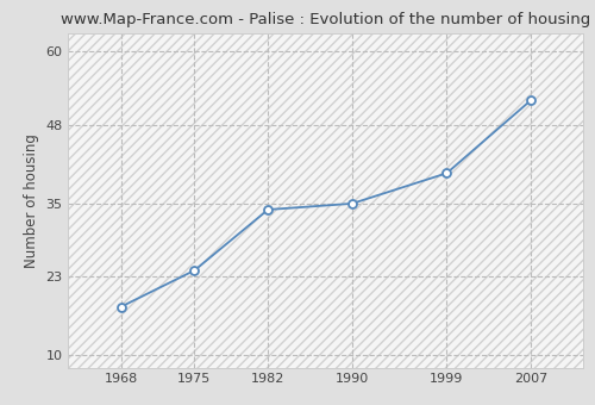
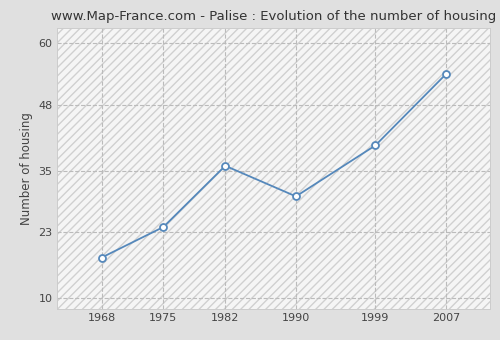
1982: 34 -> 36
1990: 35 -> 30
2007: 52 -> 54
